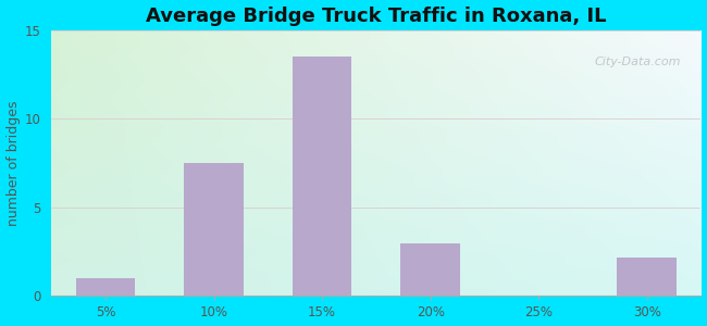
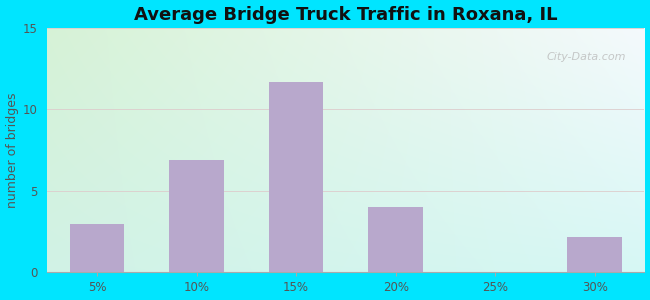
5%: 1.0 -> 3.0
10%: 7.5 -> 6.9
15%: 13.5 -> 11.7
20%: 3.0 -> 4.0
